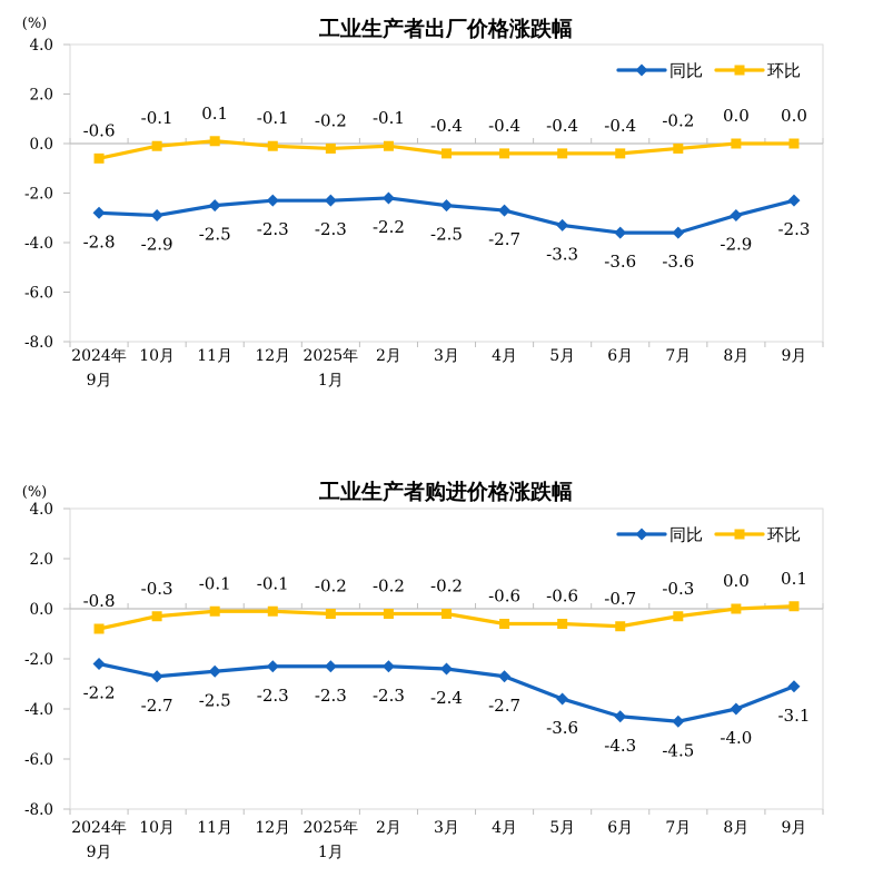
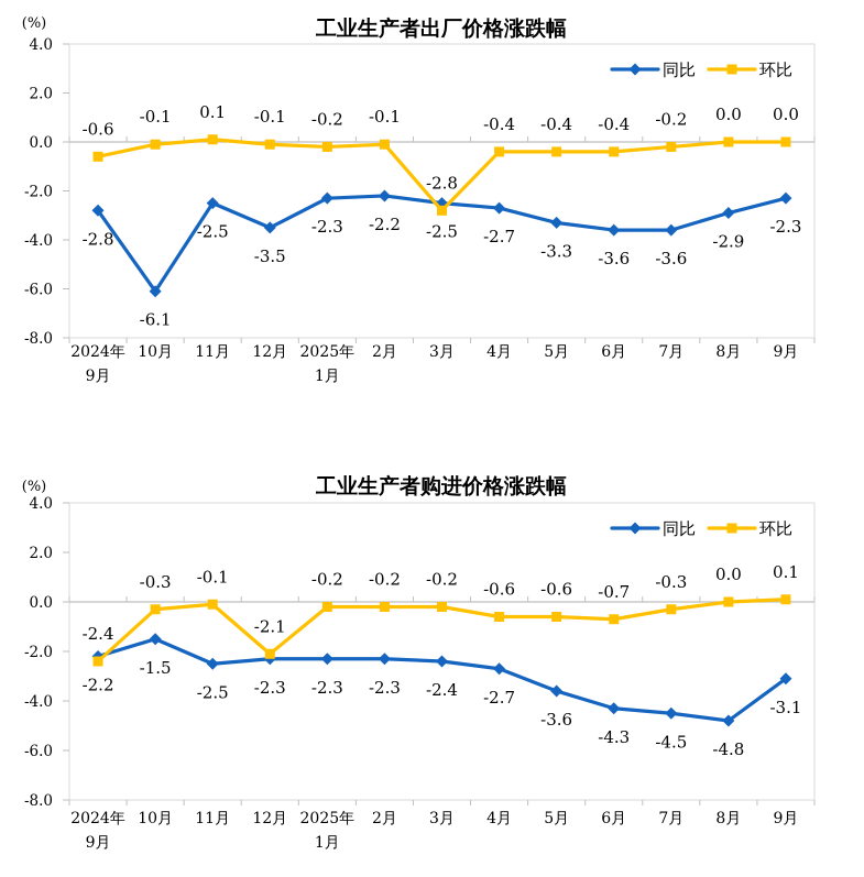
工业生产者出厂价格涨跌幅/同比/10月: -2.9 -> -6.1
工业生产者出厂价格涨跌幅/同比/12月: -2.3 -> -3.5
工业生产者出厂价格涨跌幅/环比/3月: -0.4 -> -2.8
工业生产者购进价格涨跌幅/环比/2024年 9月: -0.8 -> -2.4
工业生产者购进价格涨跌幅/同比/10月: -2.7 -> -1.5
工业生产者购进价格涨跌幅/环比/12月: -0.1 -> -2.1
工业生产者购进价格涨跌幅/同比/8月: -4.0 -> -4.8
